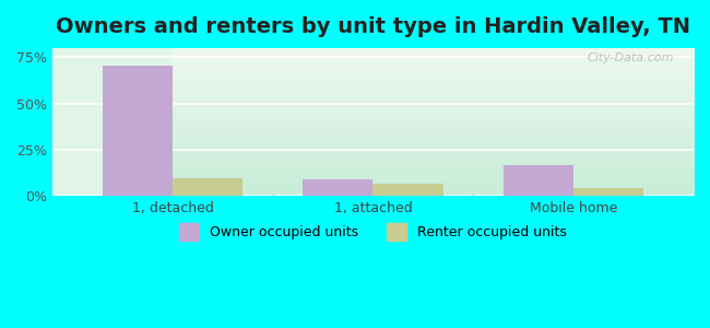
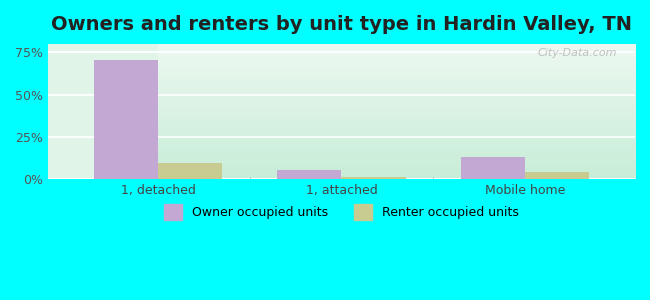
Owner occupied units/1, attached: 9% -> 6%
Renter occupied units/1, attached: 7% -> 2%
Owner occupied units/Mobile home: 17% -> 13%
